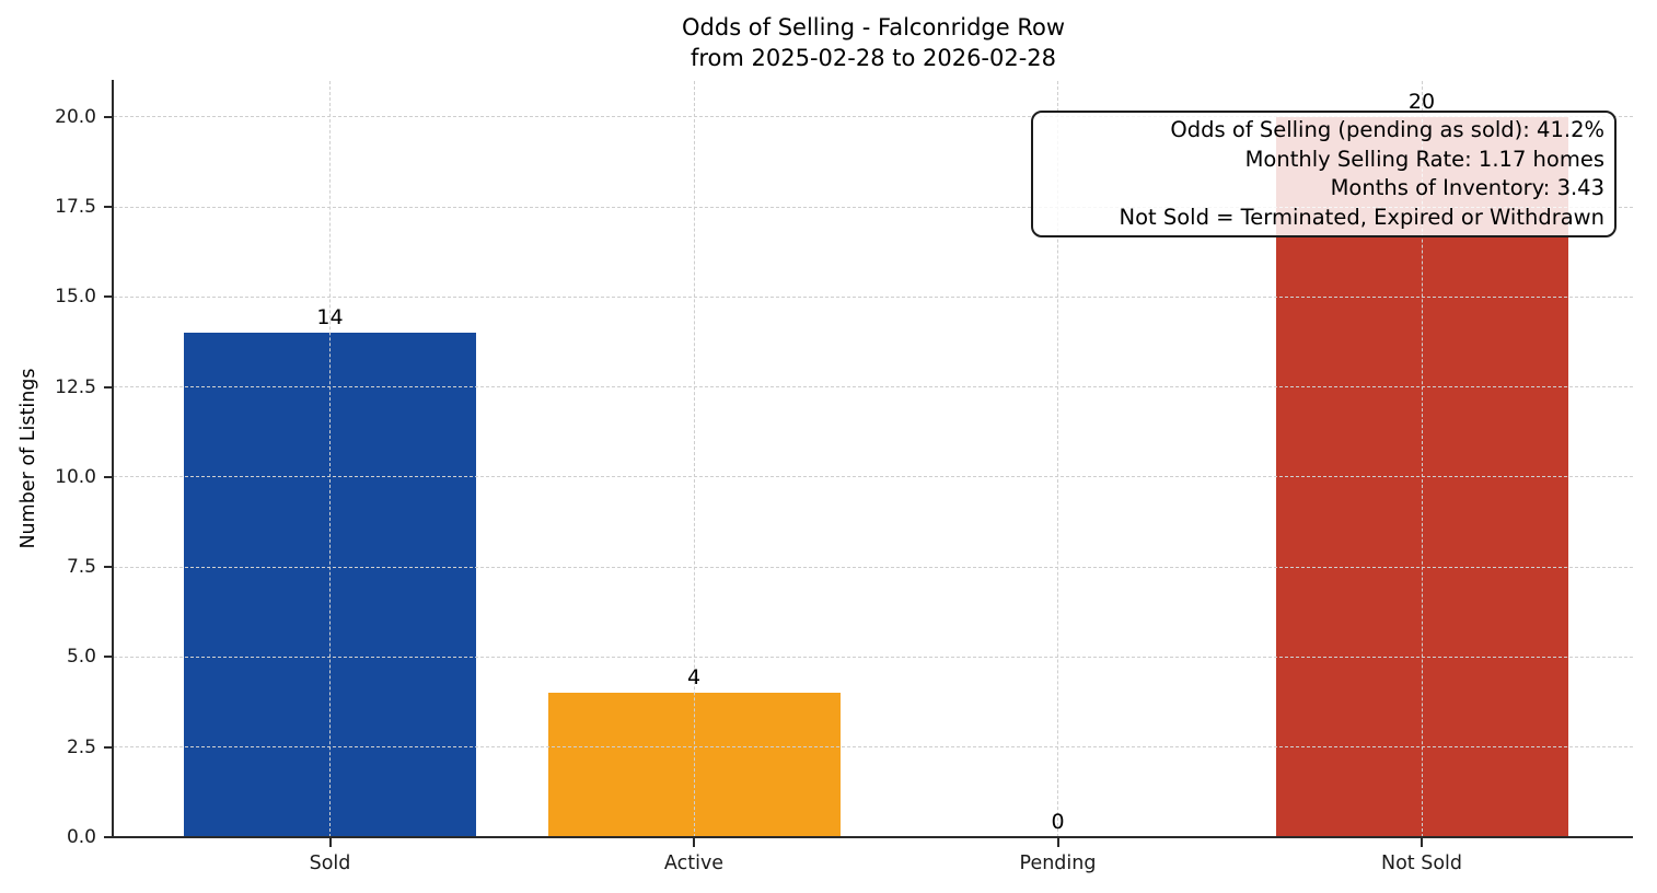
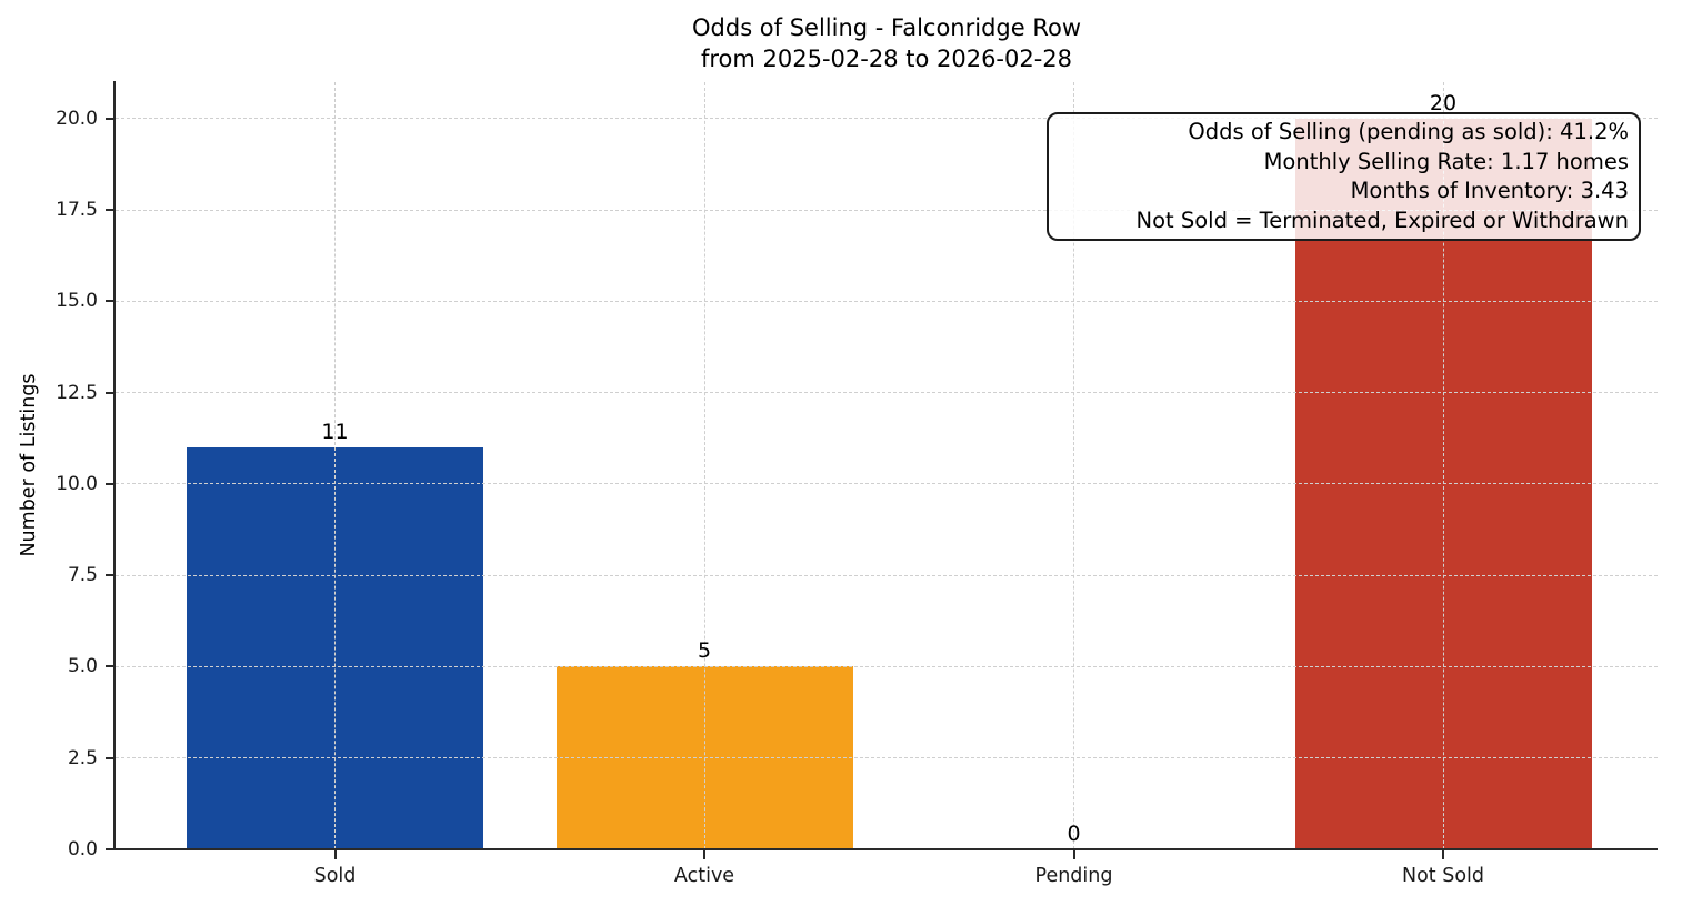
Sold: 14 -> 11
Active: 4 -> 5
